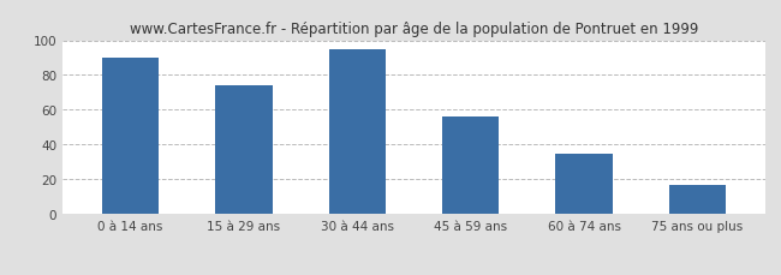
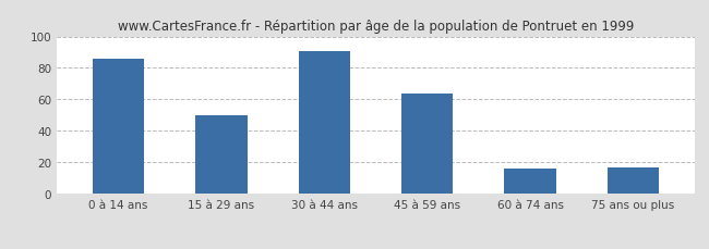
0 à 14 ans: 90 -> 86
15 à 29 ans: 74 -> 50
30 à 44 ans: 95 -> 91
45 à 59 ans: 56 -> 64
60 à 74 ans: 35 -> 16
